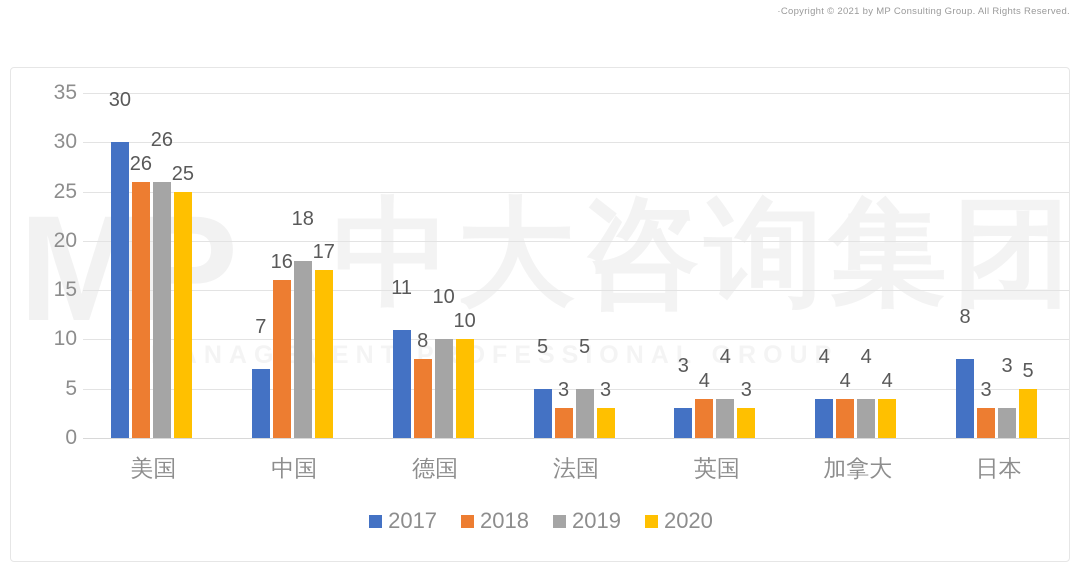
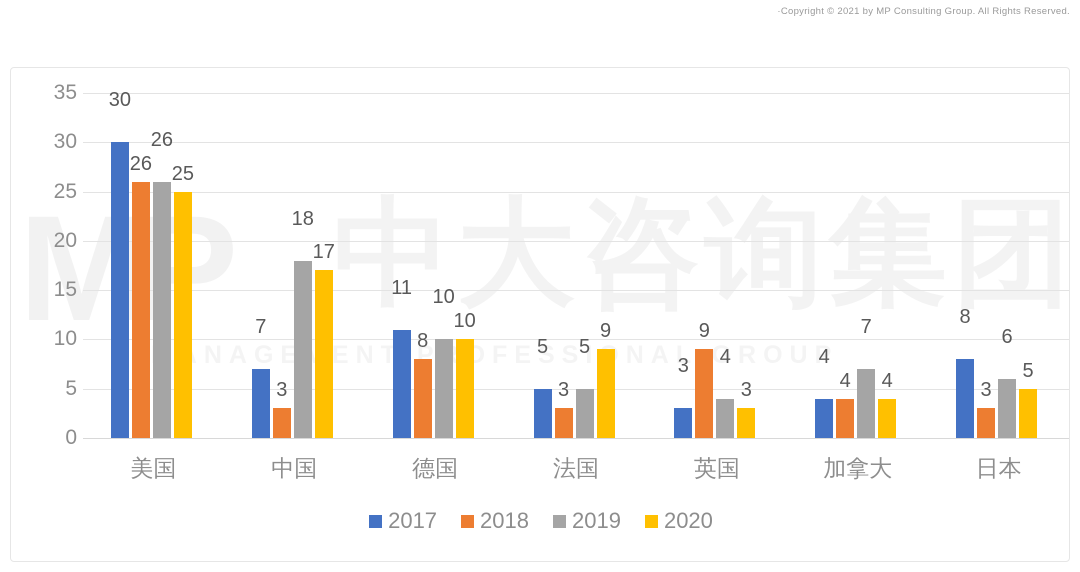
2018/中国: 16 -> 3
2020/法国: 3 -> 9
2018/英国: 4 -> 9
2019/加拿大: 4 -> 7
2019/日本: 3 -> 6
